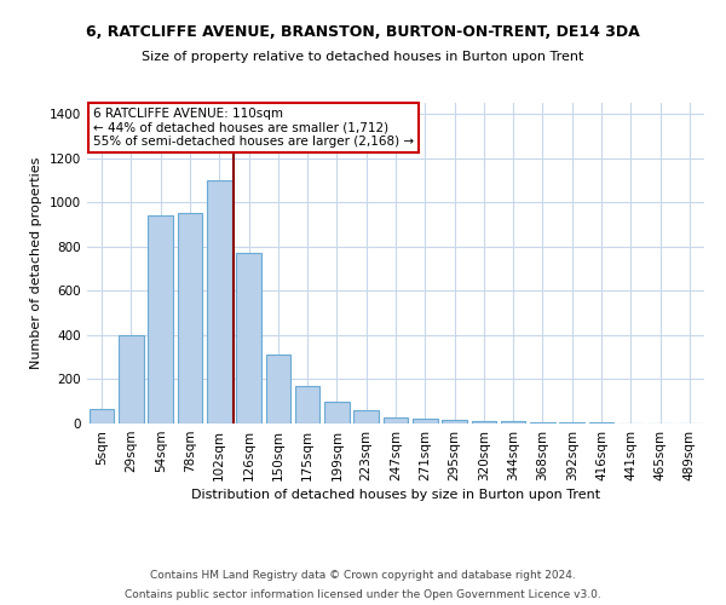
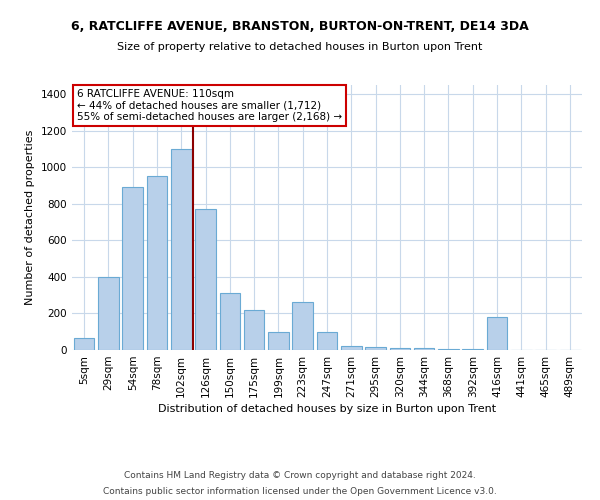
54sqm: 940 -> 890
175sqm: 170 -> 220
223sqm: 60 -> 260
247sqm: 30 -> 100
416sqm: 0 -> 180
